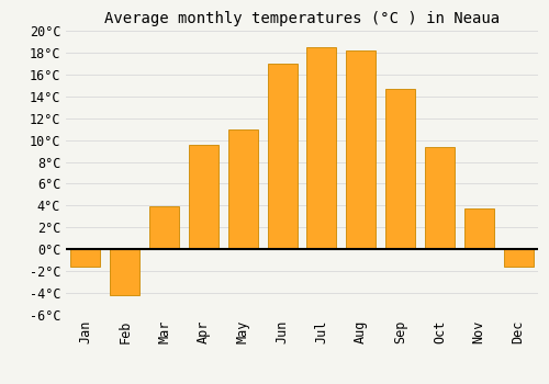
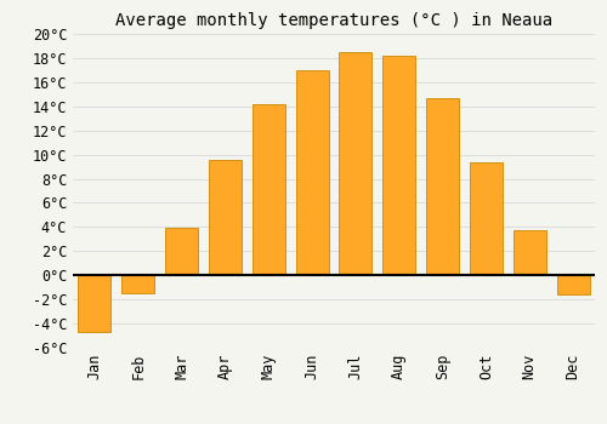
Jan: -1.6°C -> -4.7°C
Feb: -4.2°C -> -1.5°C
May: 11.0°C -> 14.2°C
